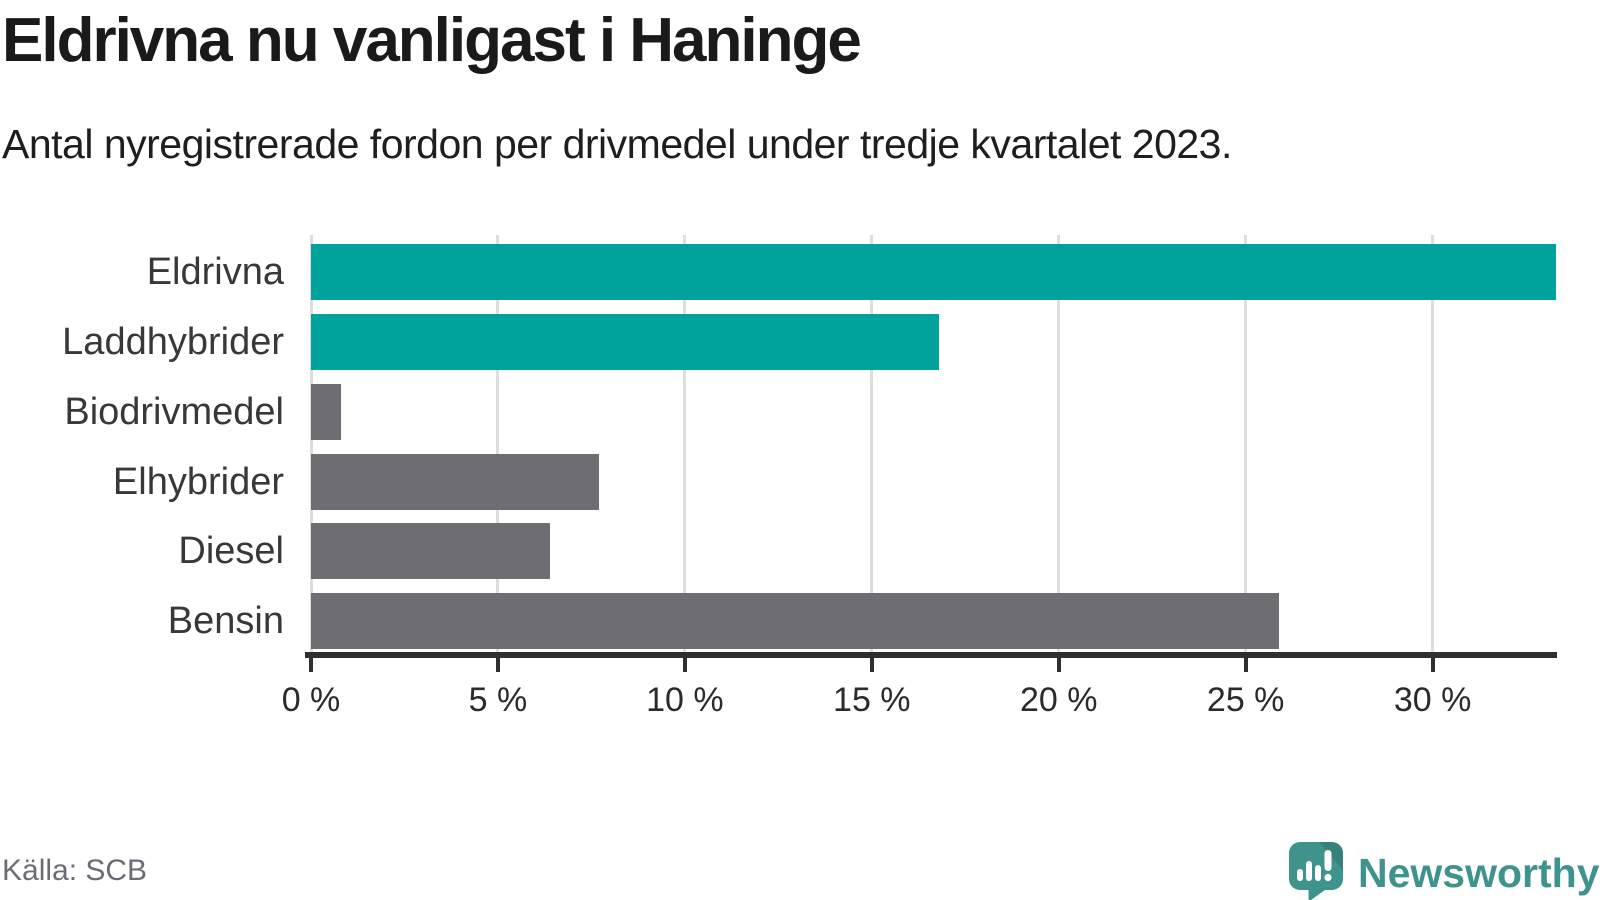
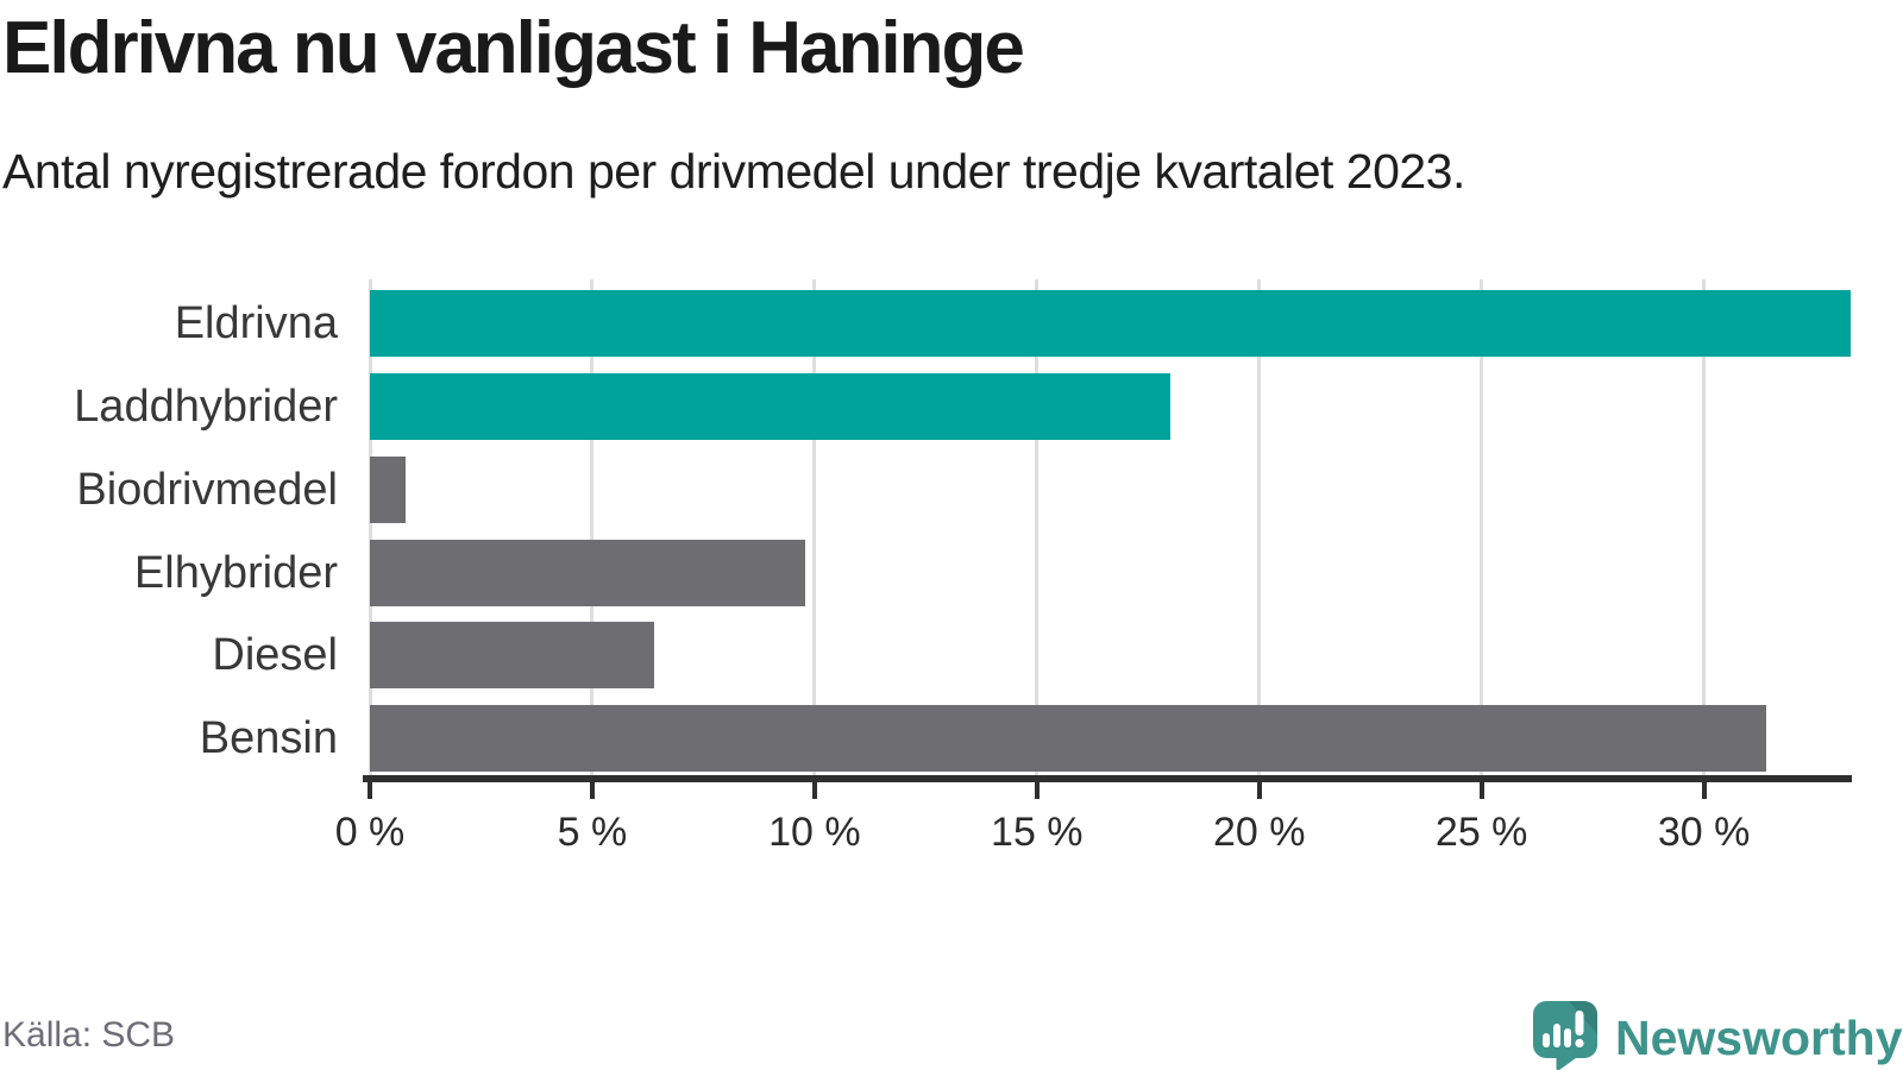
Laddhybrider: 16.8% -> 18.0%
Elhybrider: 7.7% -> 9.8%
Bensin: 25.9% -> 31.4%
